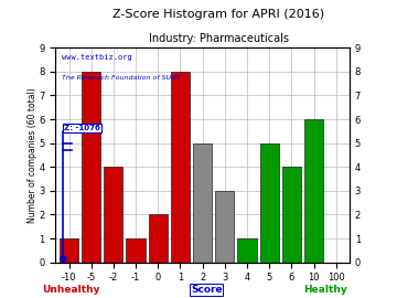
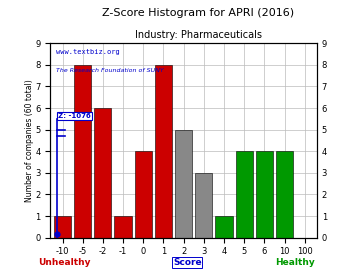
-2: 4 -> 6
0: 2 -> 4
5: 5 -> 4
10: 6 -> 4
